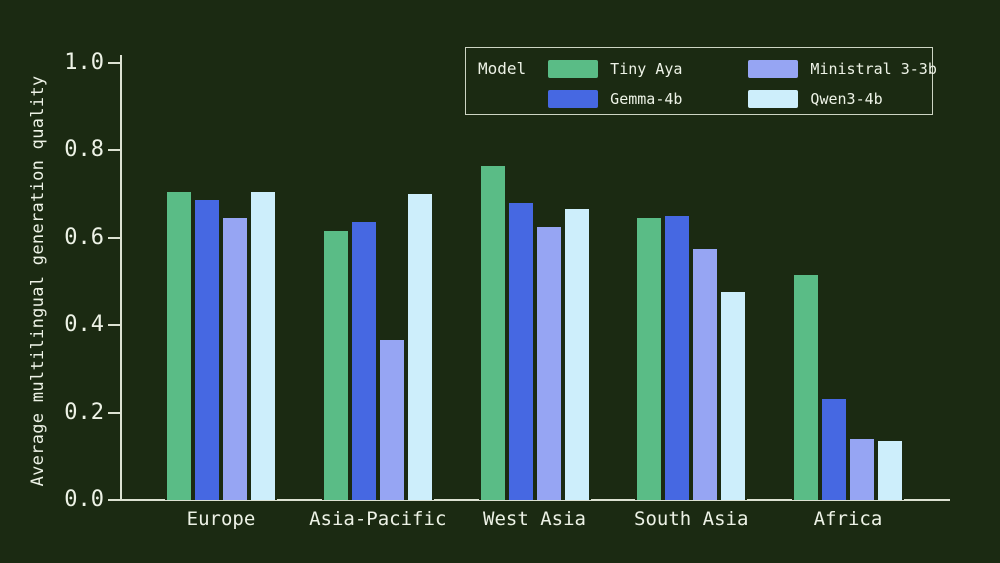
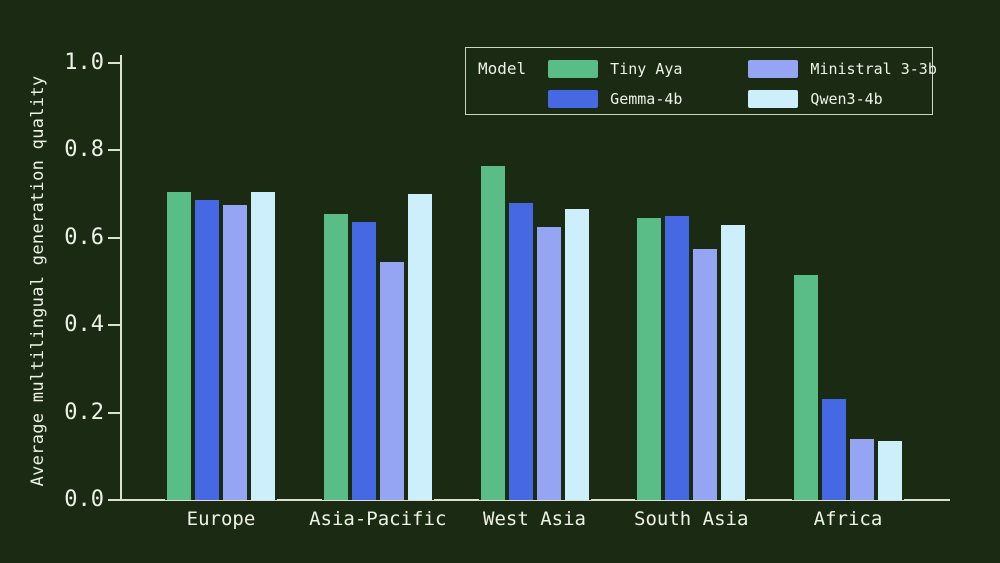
Ministral 3-3b/Europe: 0.65 -> 0.68
Tiny Aya/Asia-Pacific: 0.62 -> 0.66
Ministral 3-3b/Asia-Pacific: 0.37 -> 0.55
Qwen3-4b/South Asia: 0.48 -> 0.64
